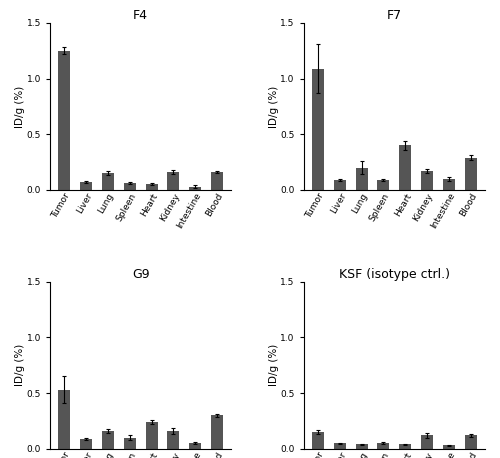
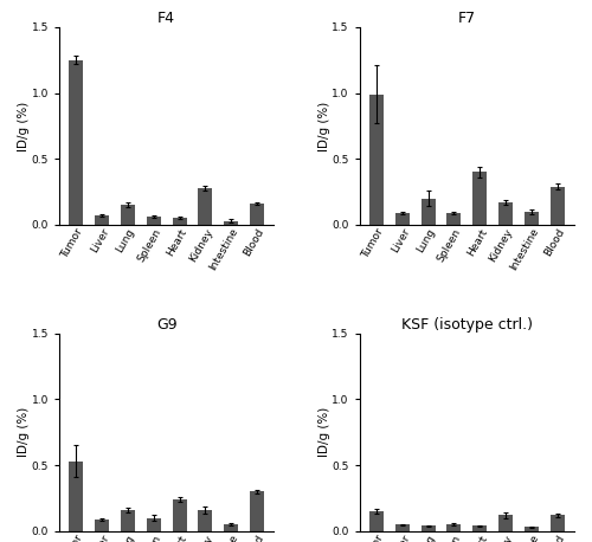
F4/Kidney: 0.16 -> 0.28
F7/Tumor: 1.09 -> 0.99
